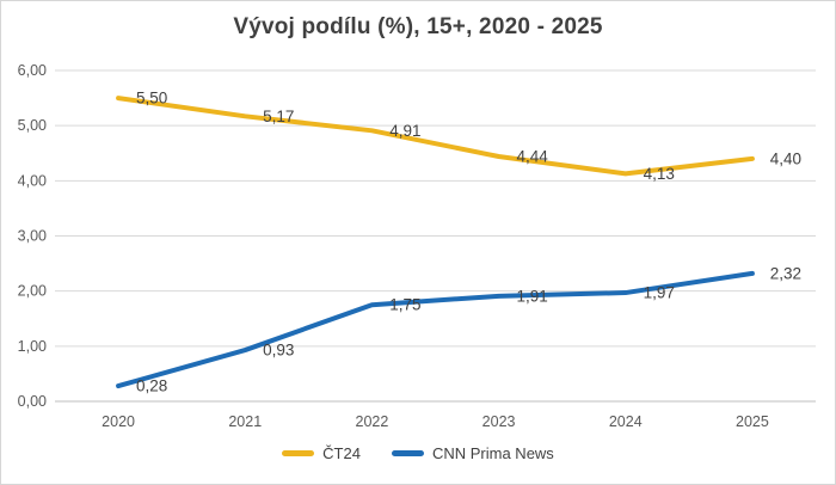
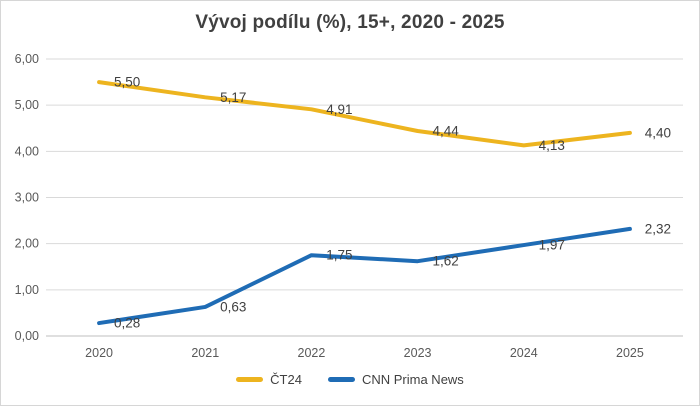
CNN Prima News/2021: 0,93 -> 0,63
CNN Prima News/2023: 1,91 -> 1,62
